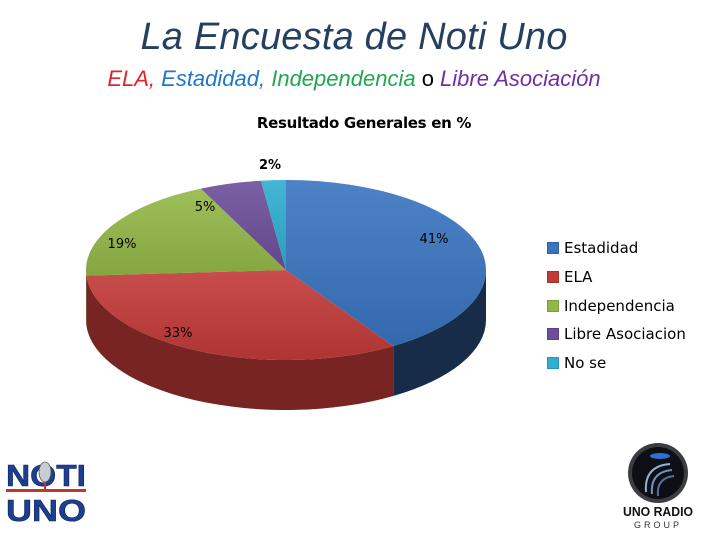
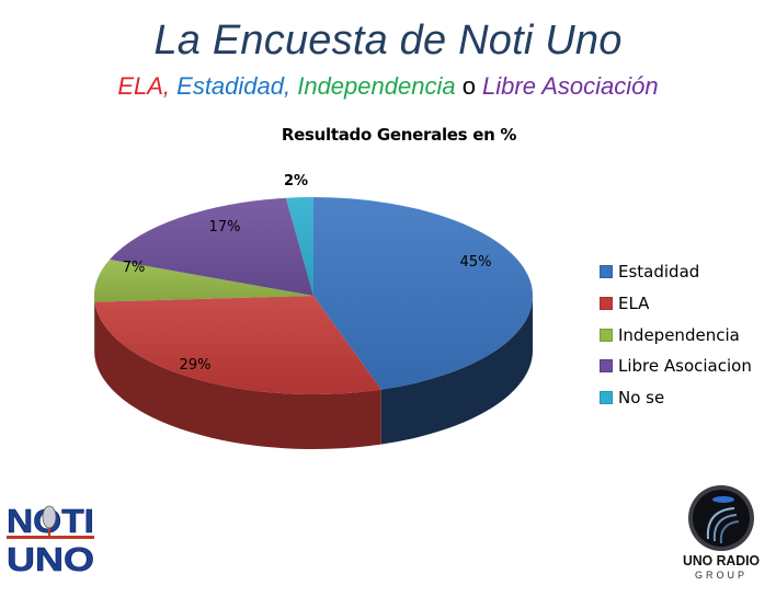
Estadidad: 41% -> 45%
ELA: 33% -> 29%
Independencia: 19% -> 7%
Libre Asociacion: 5% -> 17%
